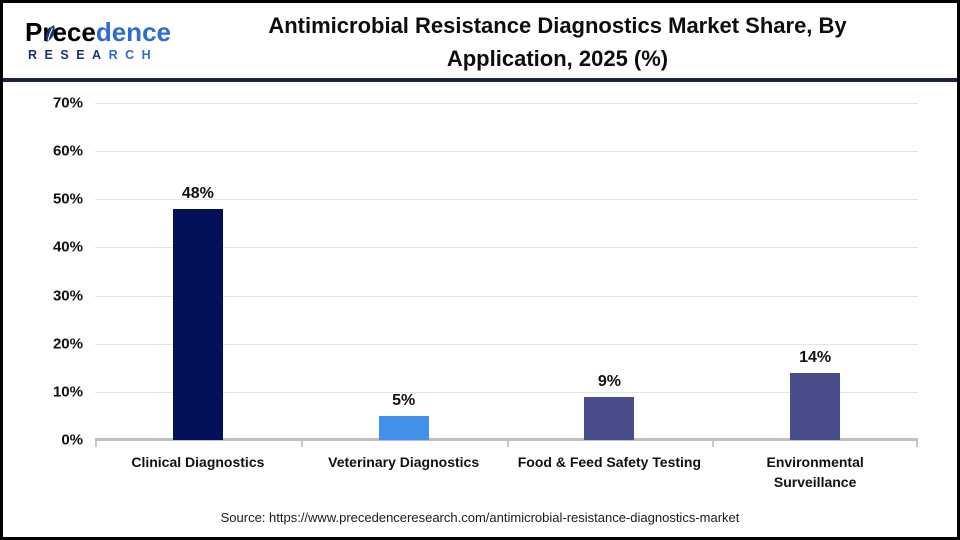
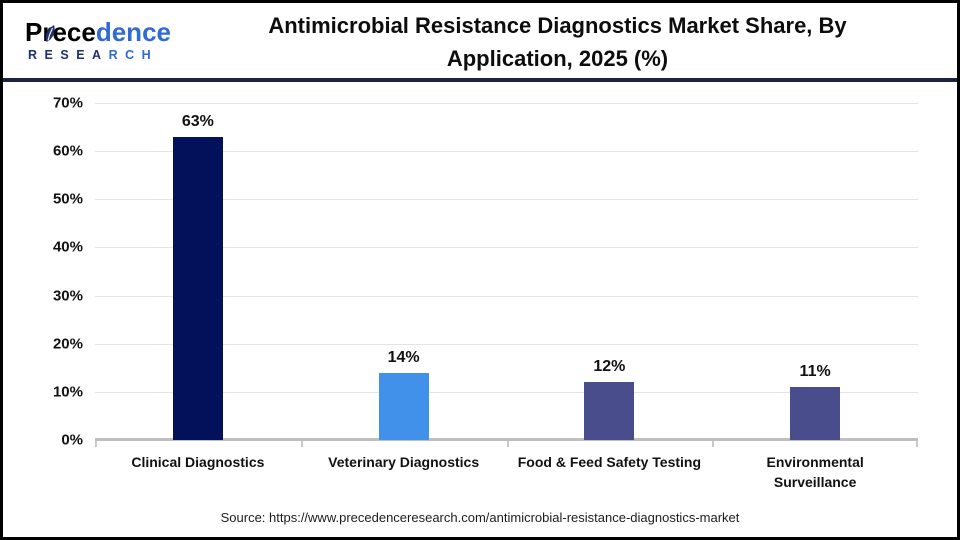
Clinical Diagnostics: 48% -> 63%
Veterinary Diagnostics: 5% -> 14%
Food & Feed Safety Testing: 9% -> 12%
Environmental Surveillance: 14% -> 11%
